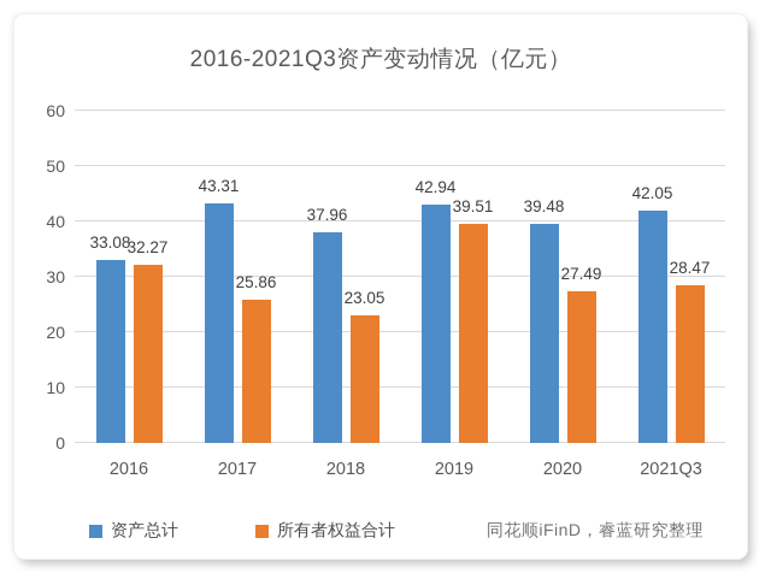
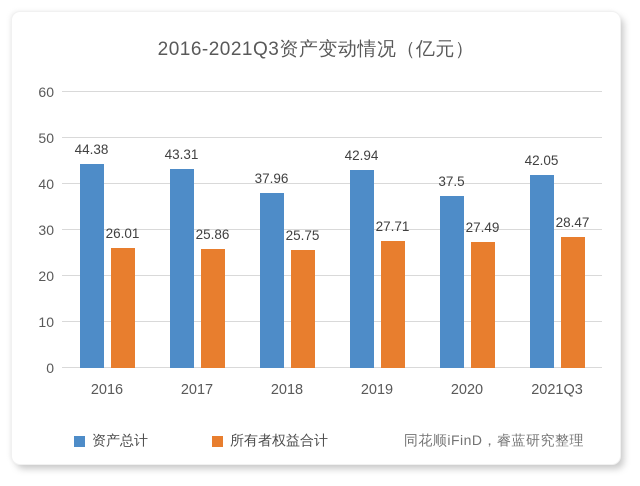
资产总计/2016: 33.08 -> 44.38
所有者权益合计/2016: 32.27 -> 26.01
所有者权益合计/2018: 23.05 -> 25.75
所有者权益合计/2019: 39.51 -> 27.71
资产总计/2020: 39.48 -> 37.5
